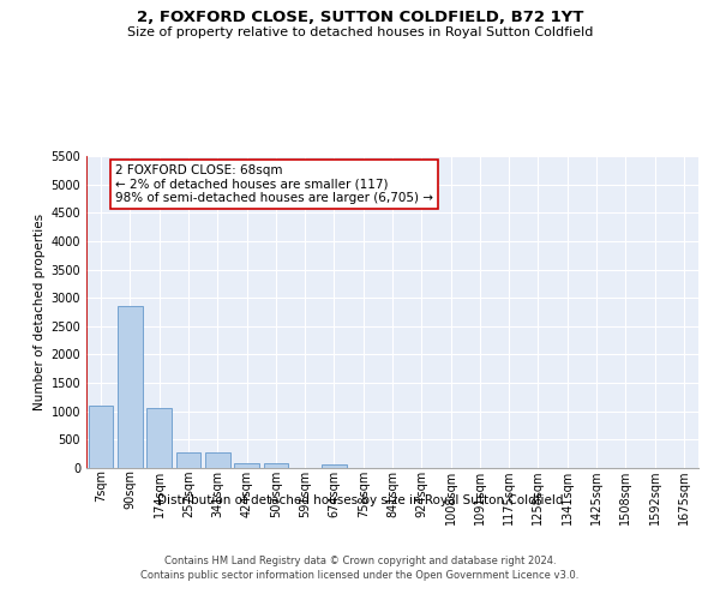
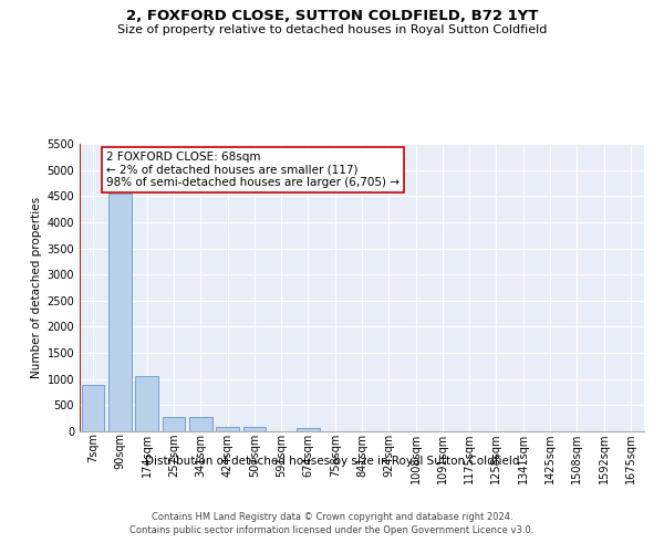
7sqm: 1100 -> 880
90sqm: 2850 -> 4540
